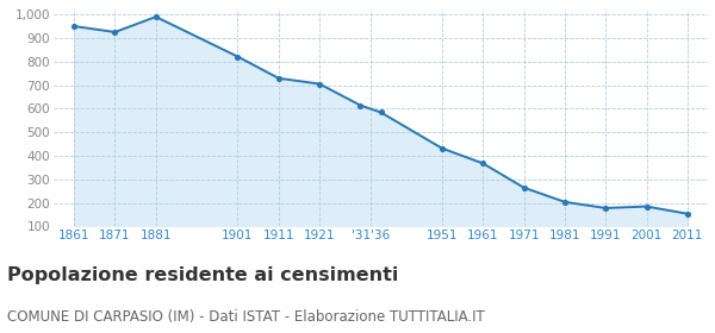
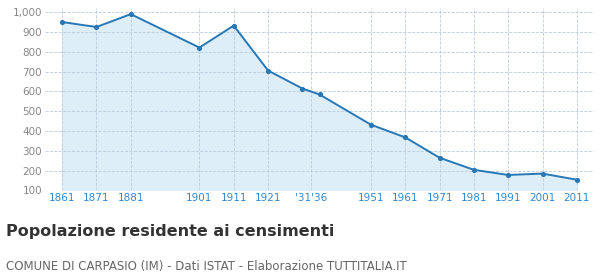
1911: 730 -> 930
